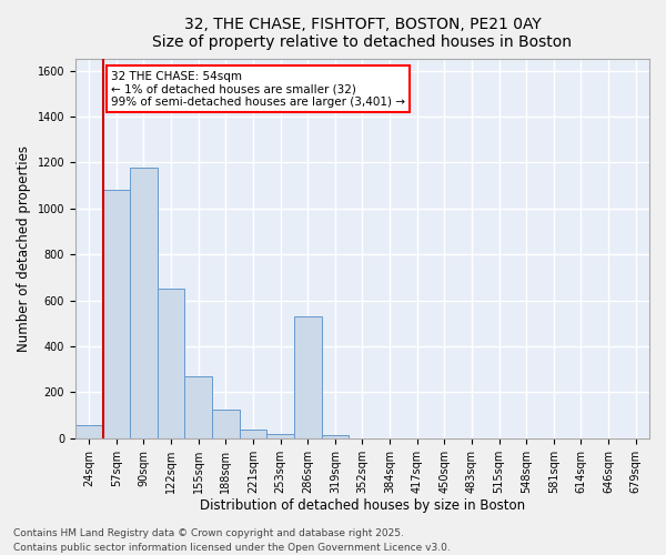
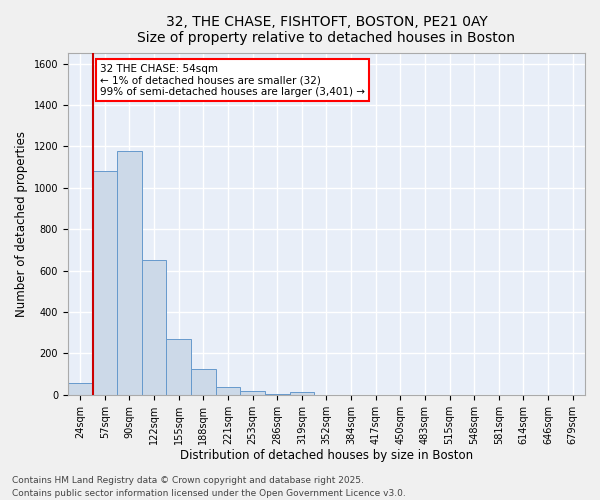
286sqm: 530 -> 5
